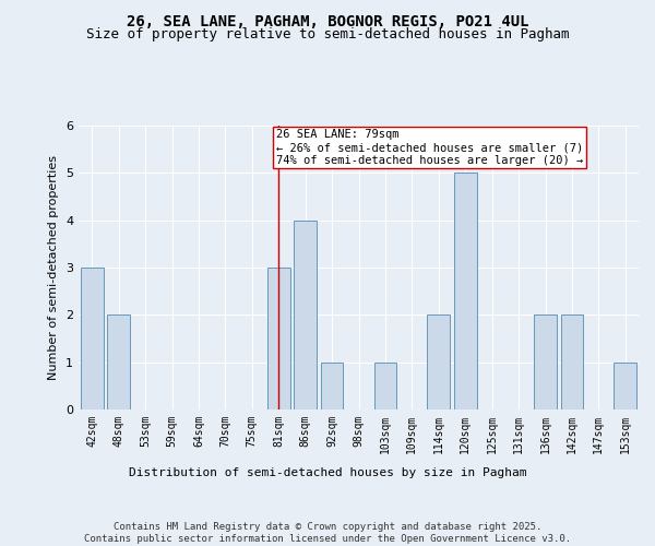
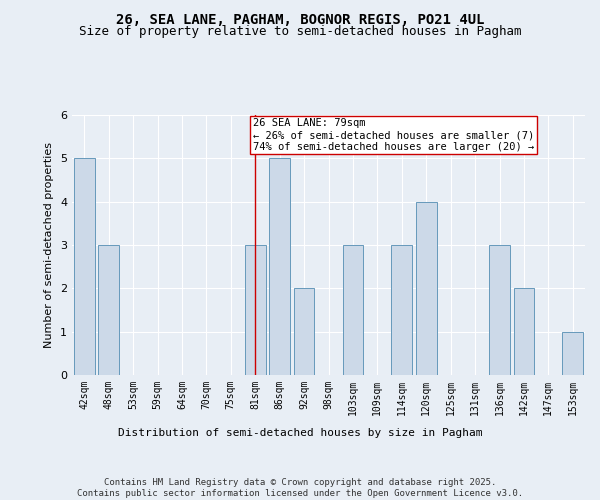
42sqm: 3 -> 5
48sqm: 2 -> 3
86sqm: 4 -> 5
92sqm: 1 -> 2
103sqm: 1 -> 3
114sqm: 2 -> 3
120sqm: 5 -> 4
136sqm: 2 -> 3
